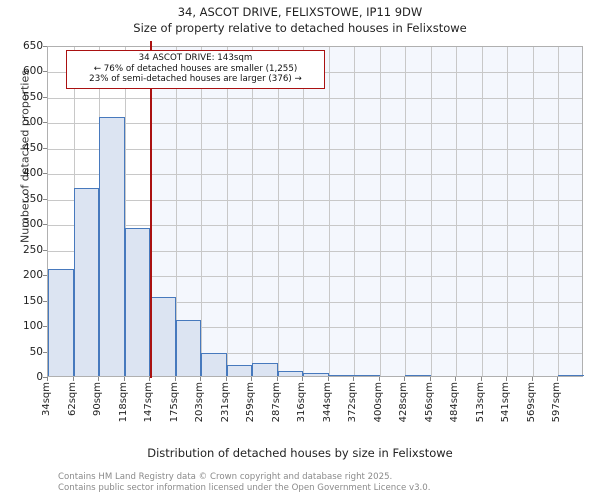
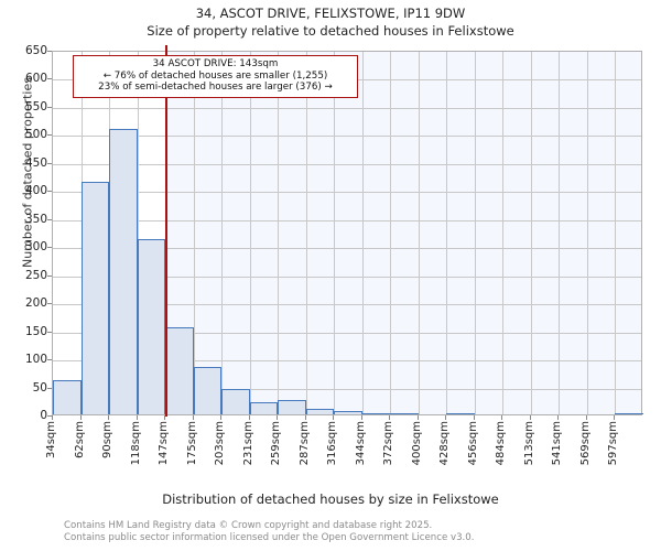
34sqm: 210 -> 60
62sqm: 370 -> 420
118sqm: 290 -> 310
175sqm: 110 -> 80
